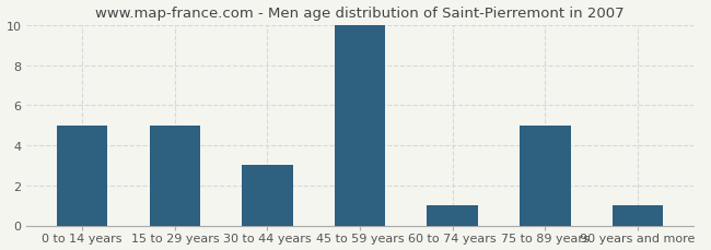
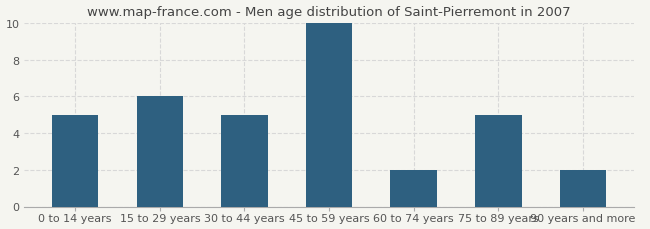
15 to 29 years: 5 -> 6
30 to 44 years: 3 -> 5
60 to 74 years: 1 -> 2
90 years and more: 1 -> 2
